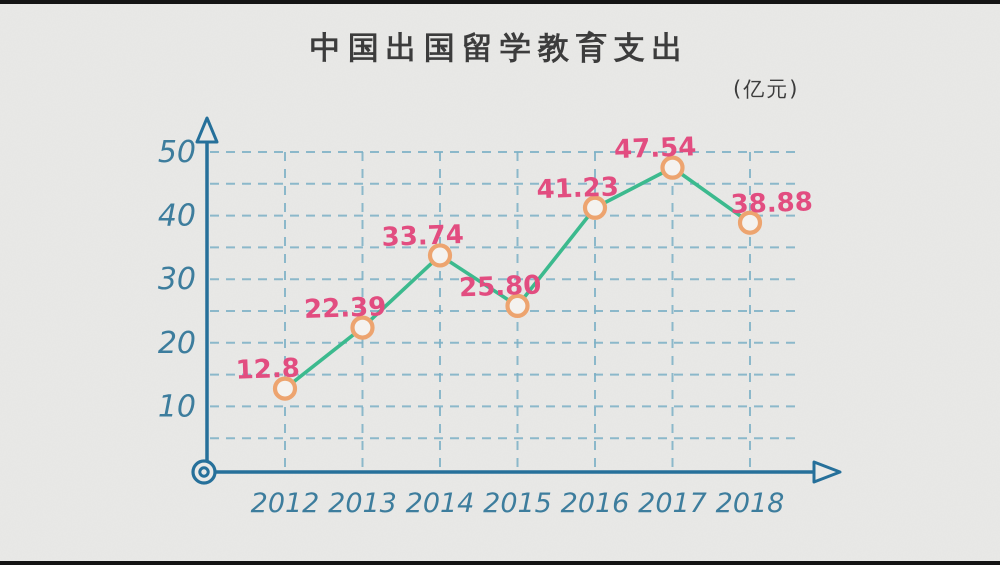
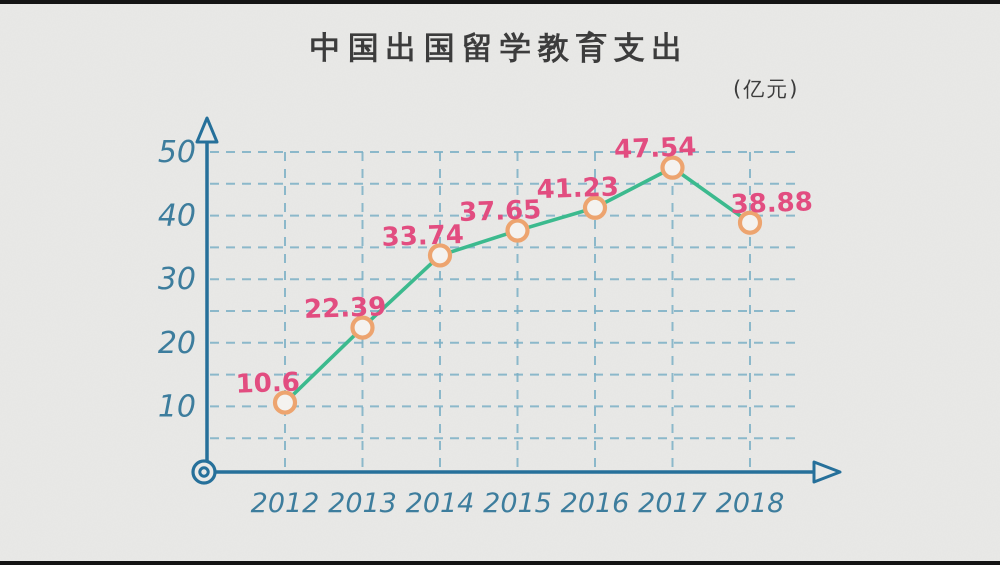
2012: 12.8 -> 10.6
2015: 25.80 -> 37.65
